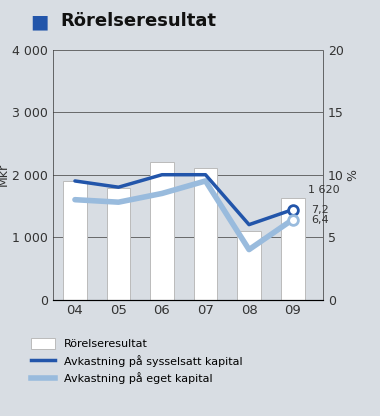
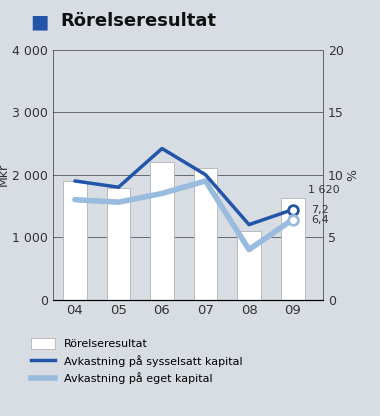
Avkastning på sysselsatt kapital/06: 10.0 -> 12.1
